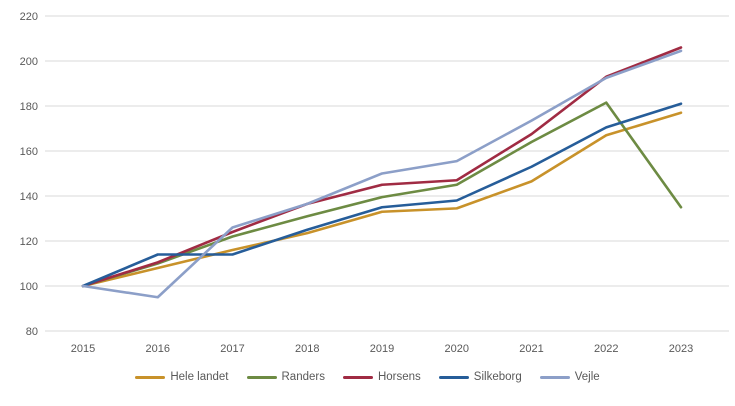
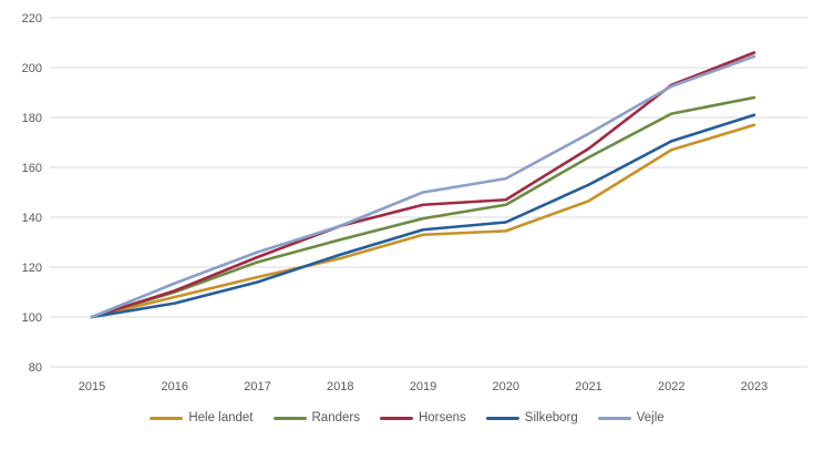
Silkeborg/2016: 114 -> 106
Vejle/2016: 95 -> 114
Randers/2023: 135 -> 188
